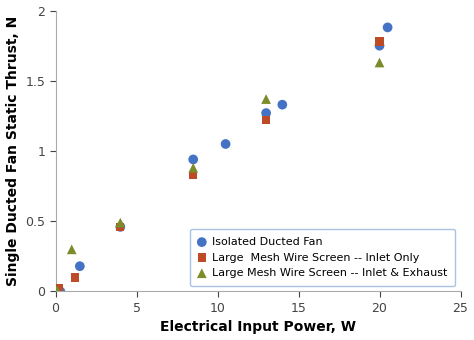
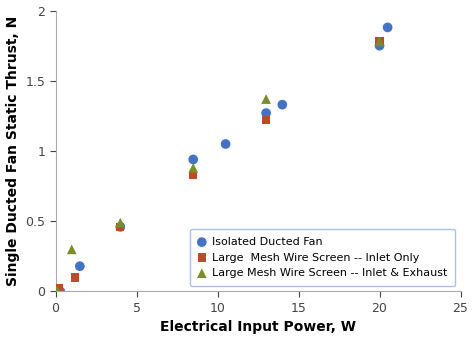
Large Mesh Wire Screen -- Inlet & Exhaust/20: 1.63 -> 1.78
